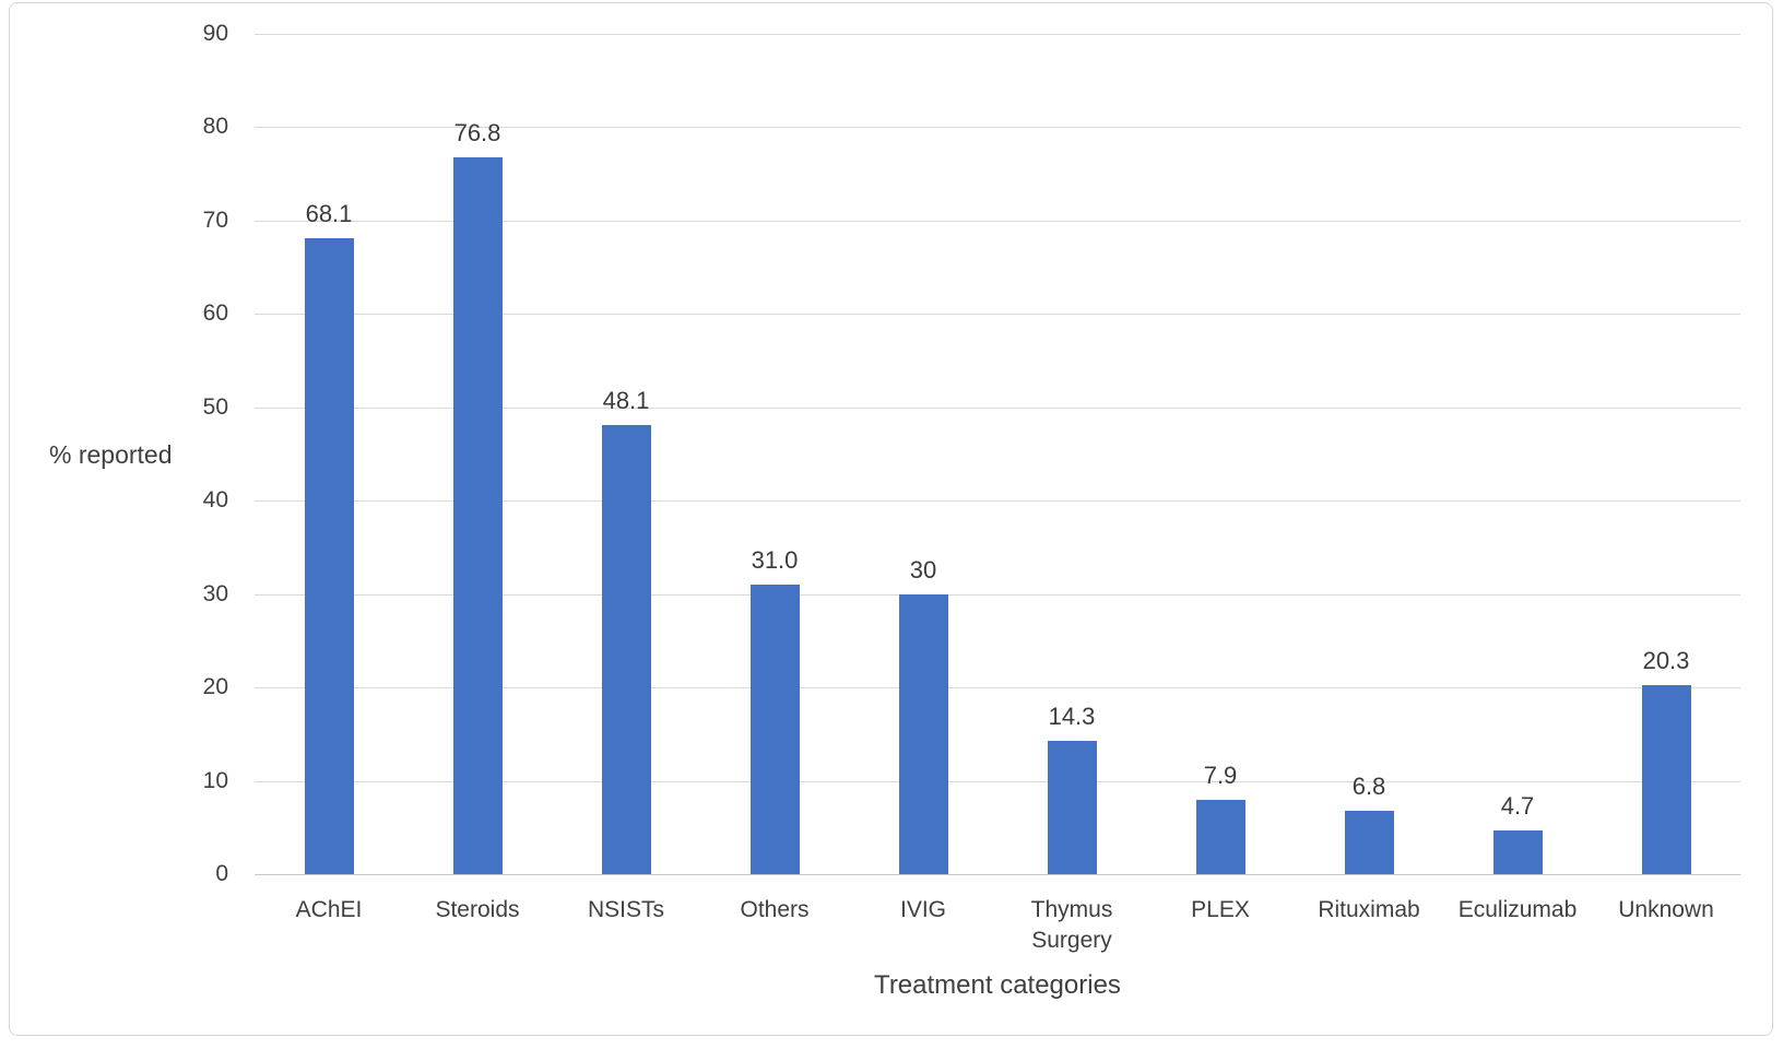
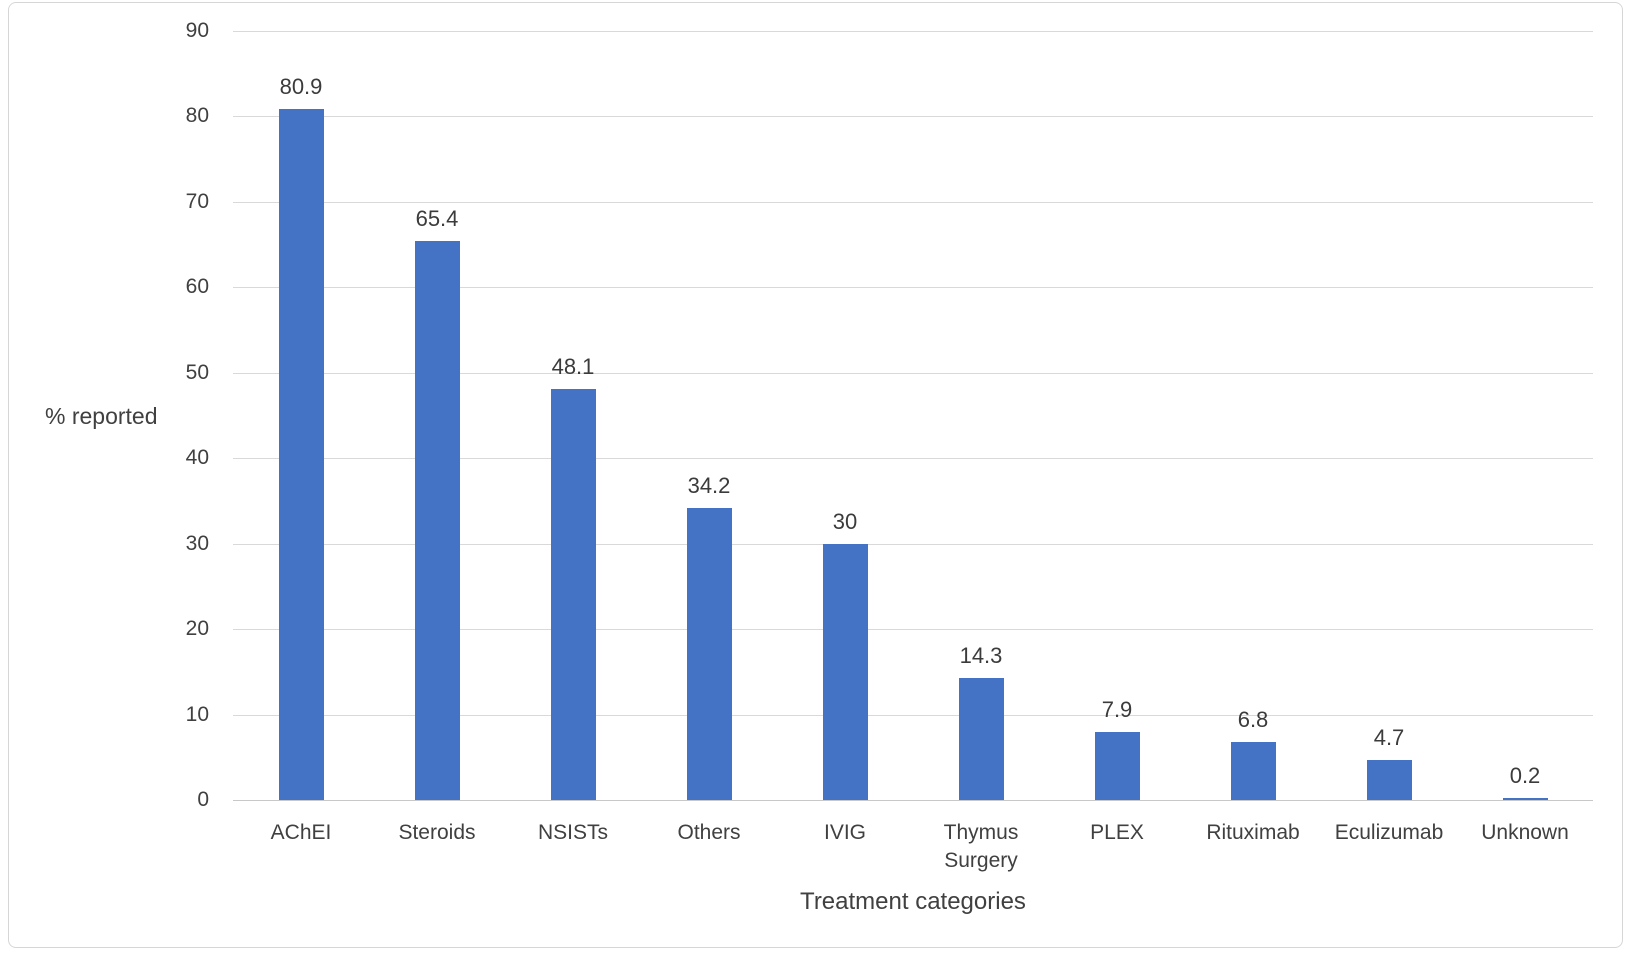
AChEI: 68.1 -> 80.9
Steroids: 76.8 -> 65.4
Others: 31.0 -> 34.2
Unknown: 20.3 -> 0.2
